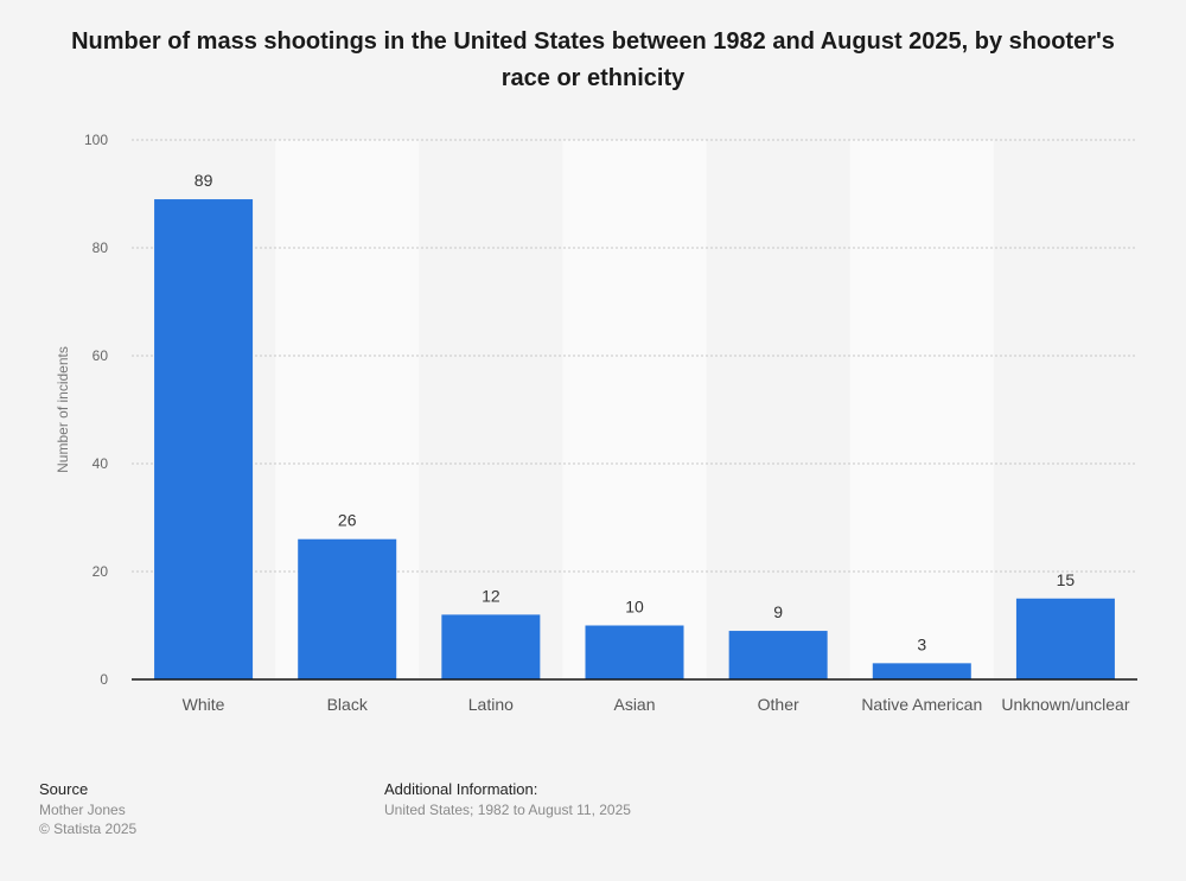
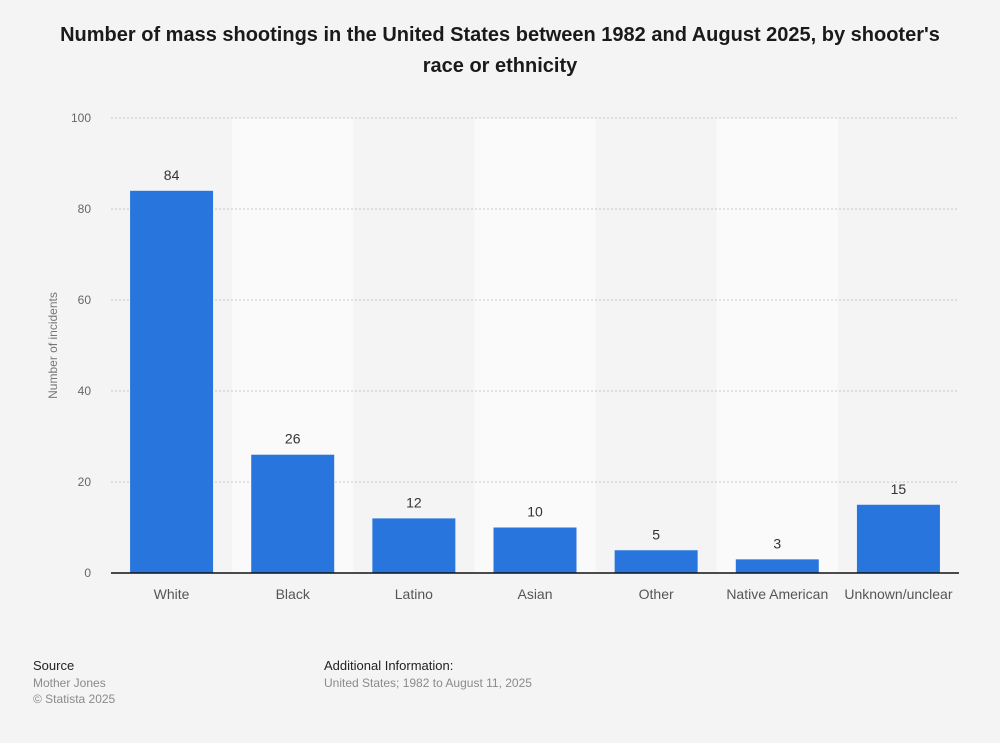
White: 89 -> 84
Other: 9 -> 5
